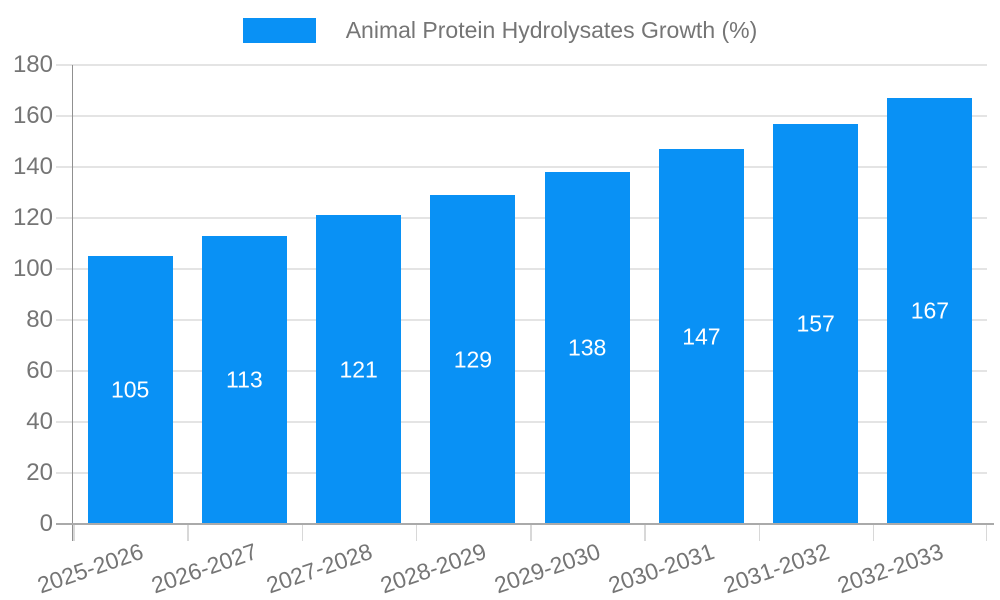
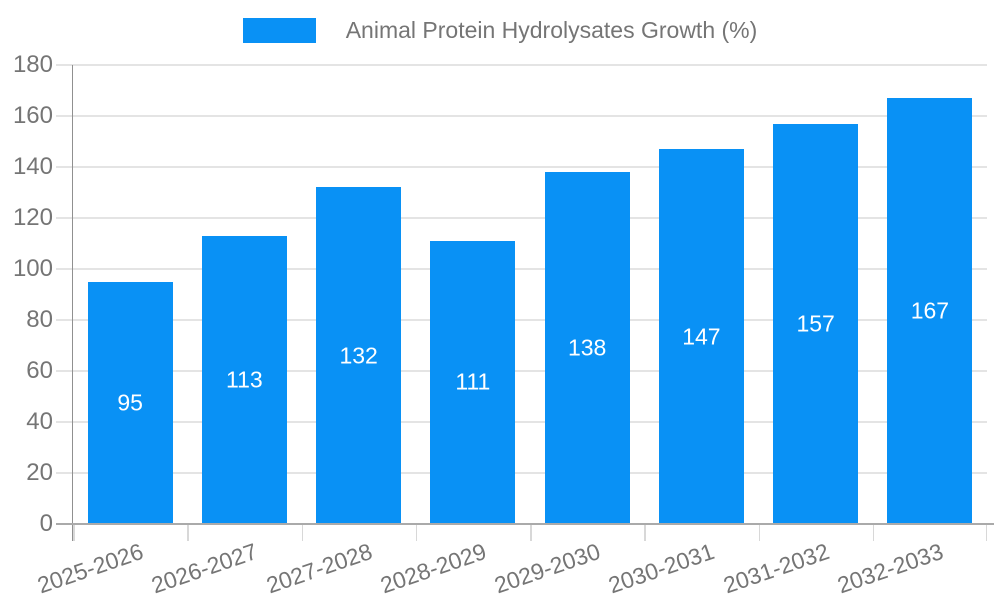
2025-2026: 105 -> 95
2027-2028: 121 -> 132
2028-2029: 129 -> 111
